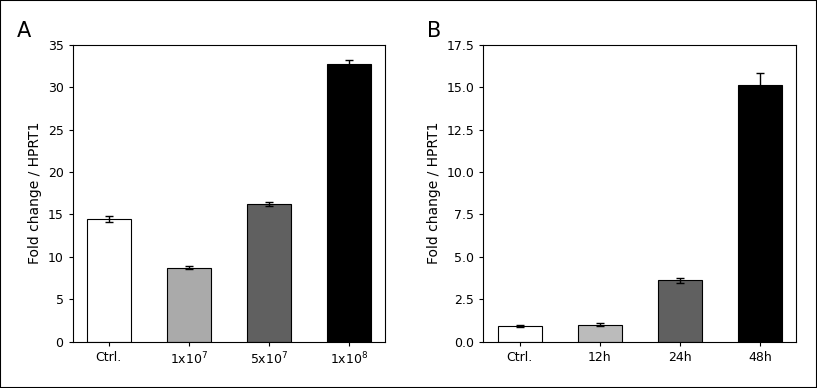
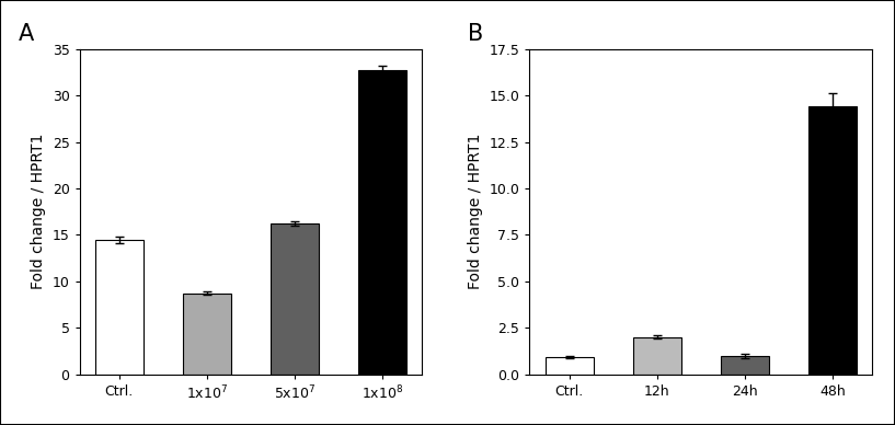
12h: 1.0 -> 2.0
24h: 3.6 -> 1.0
48h: 15.1 -> 14.4
